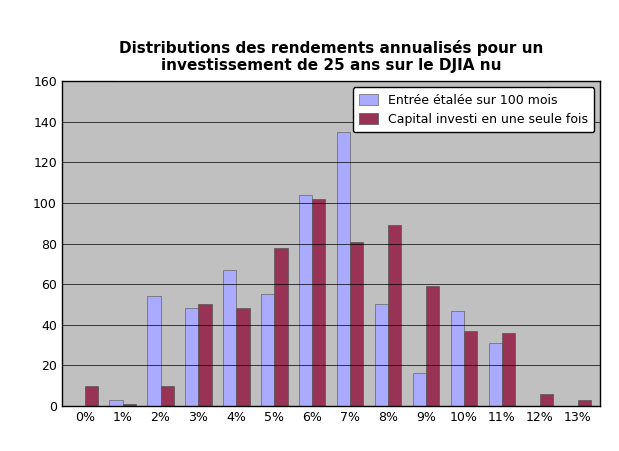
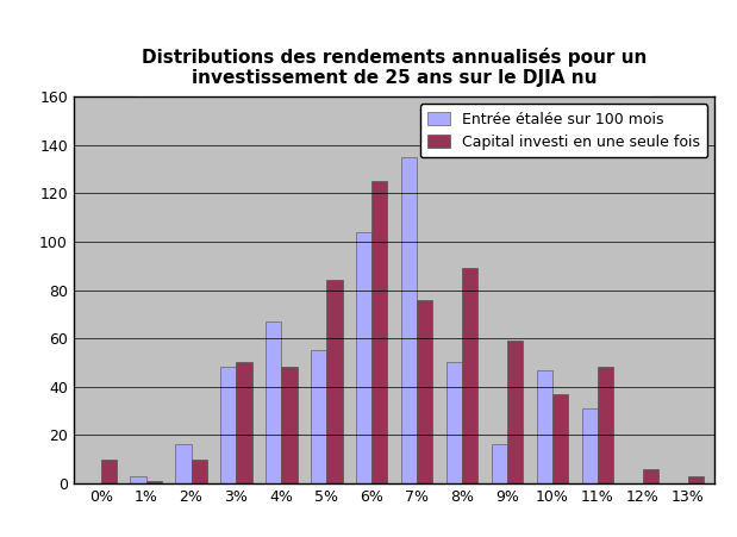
Entrée étalée sur 100 mois/2%: 54 -> 16
Capital investi en une seule fois/5%: 78 -> 84
Capital investi en une seule fois/6%: 102 -> 125
Capital investi en une seule fois/7%: 81 -> 76
Capital investi en une seule fois/11%: 36 -> 48
